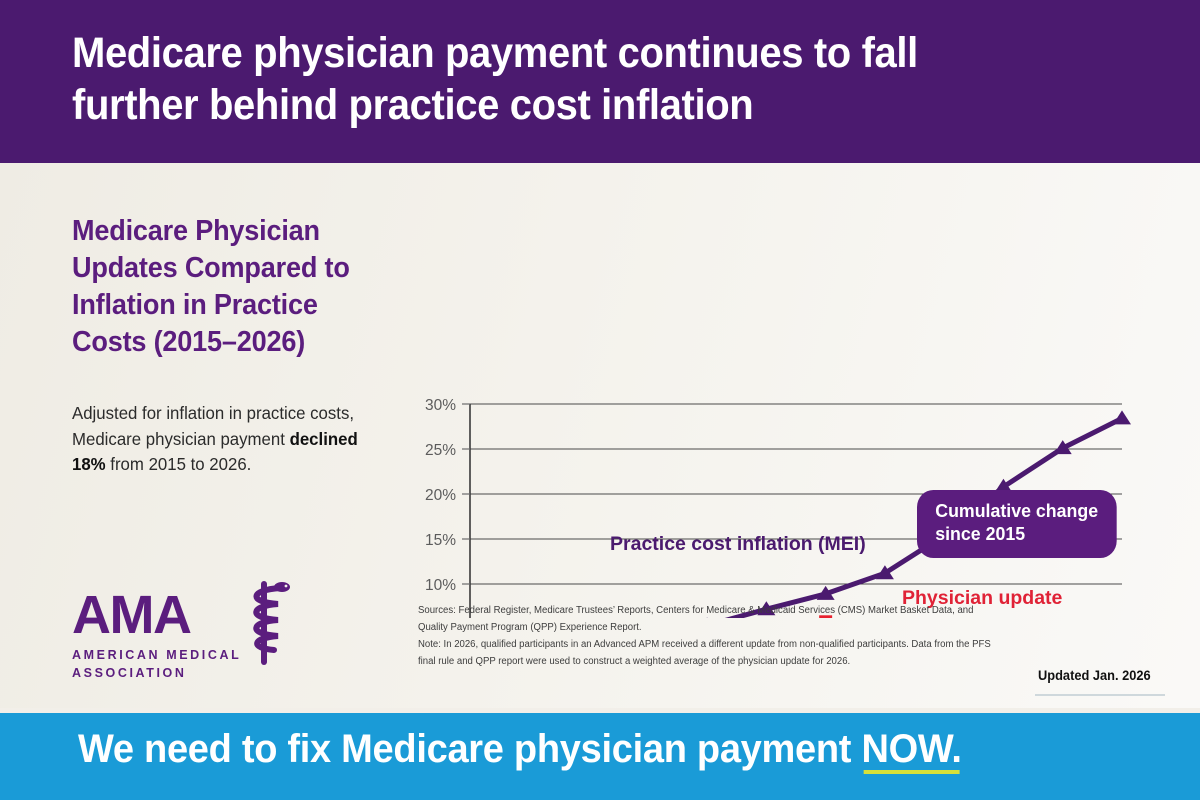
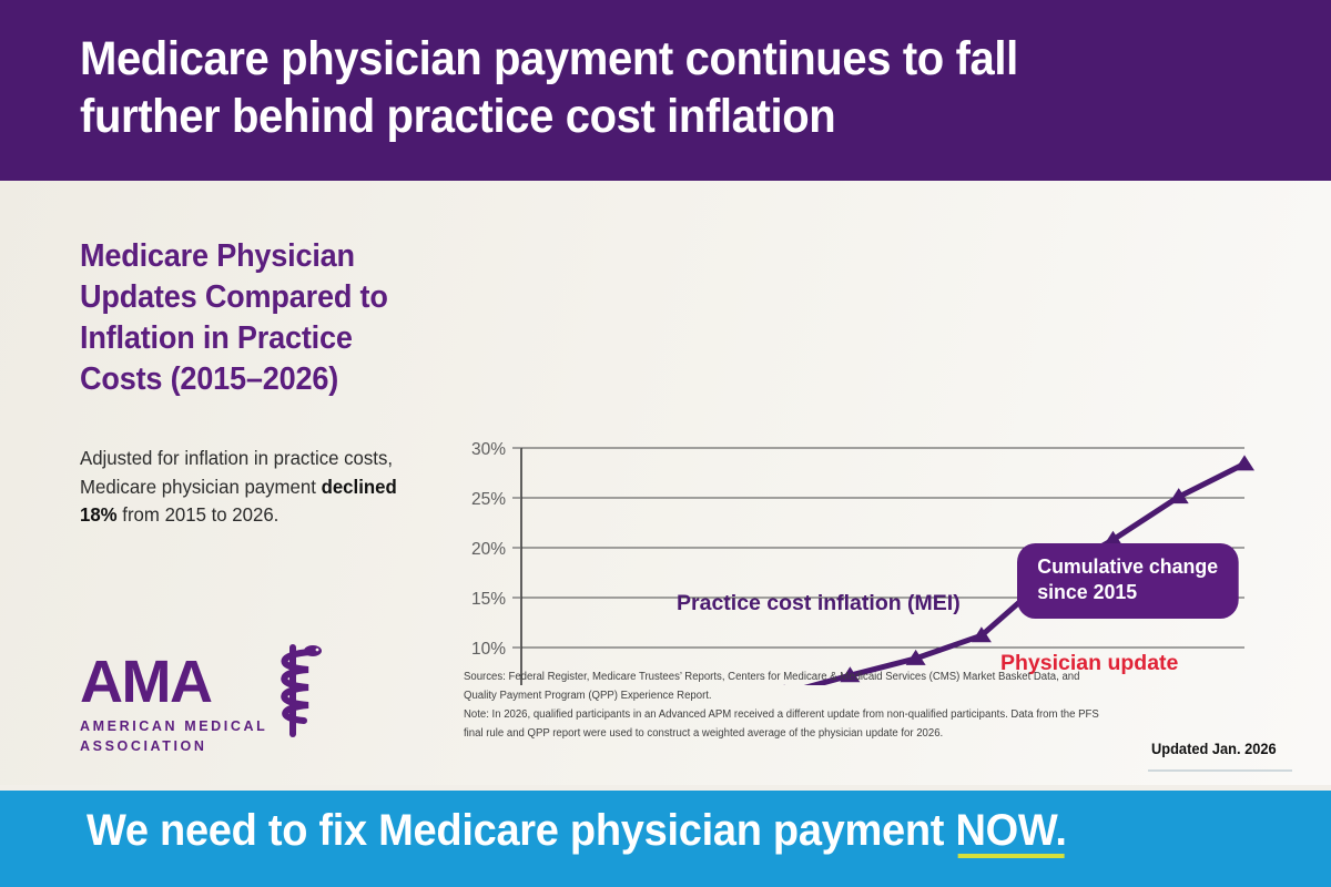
Physician update/2021: 6% -> 4%
Practice cost inflation (MEI)/2023: 15% -> 17%
